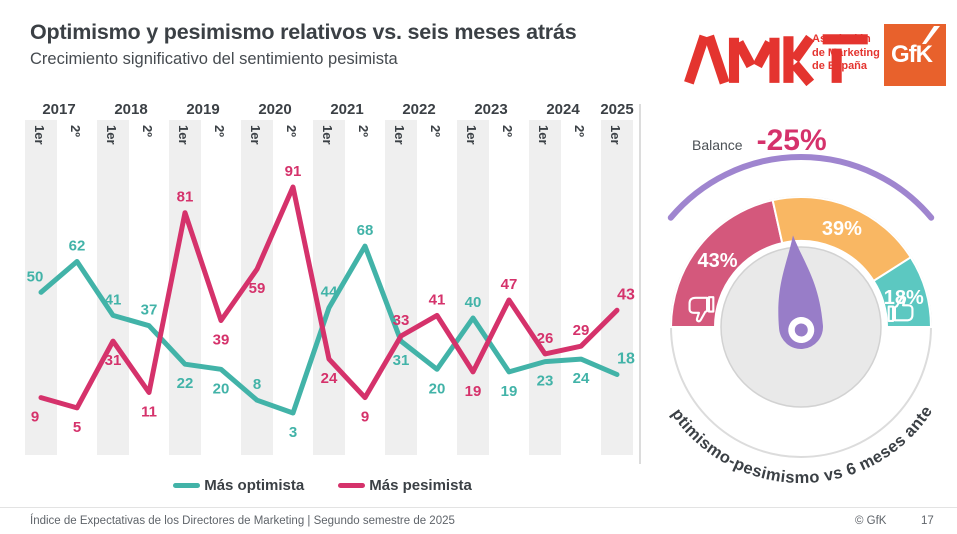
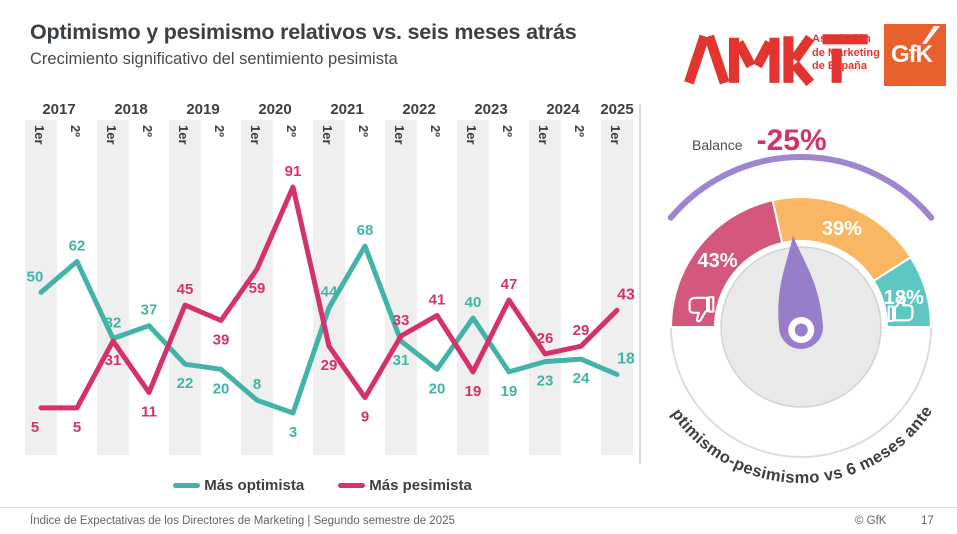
Más pesimista/2017 1er: 9 -> 5
Más optimista/2018 1er: 41 -> 32
Más pesimista/2019 1er: 81 -> 45
Más pesimista/2021 1er: 24 -> 29
